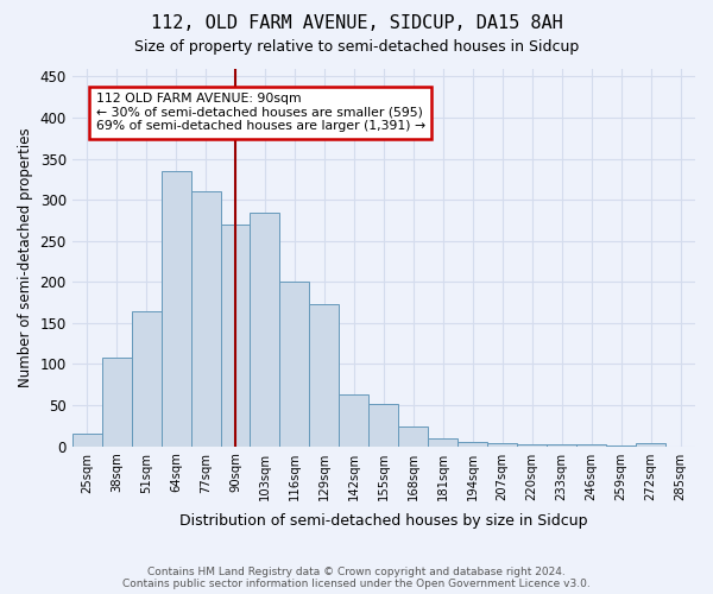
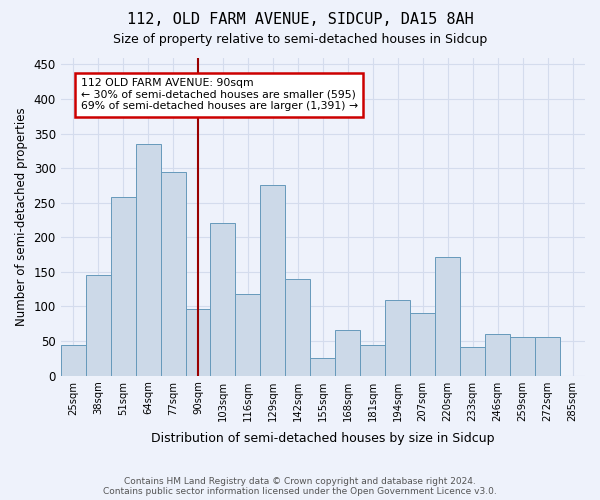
25sqm: 15 -> 44
38sqm: 108 -> 146
51sqm: 165 -> 258
77sqm: 310 -> 294
90sqm: 270 -> 96
103sqm: 285 -> 220
116sqm: 200 -> 118
129sqm: 173 -> 276
142sqm: 63 -> 140
155sqm: 52 -> 26
168sqm: 24 -> 66
181sqm: 10 -> 44
194sqm: 6 -> 110
207sqm: 4 -> 90
220sqm: 3 -> 172
233sqm: 3 -> 42
246sqm: 2 -> 60
259sqm: 1 -> 56
272sqm: 4 -> 56
